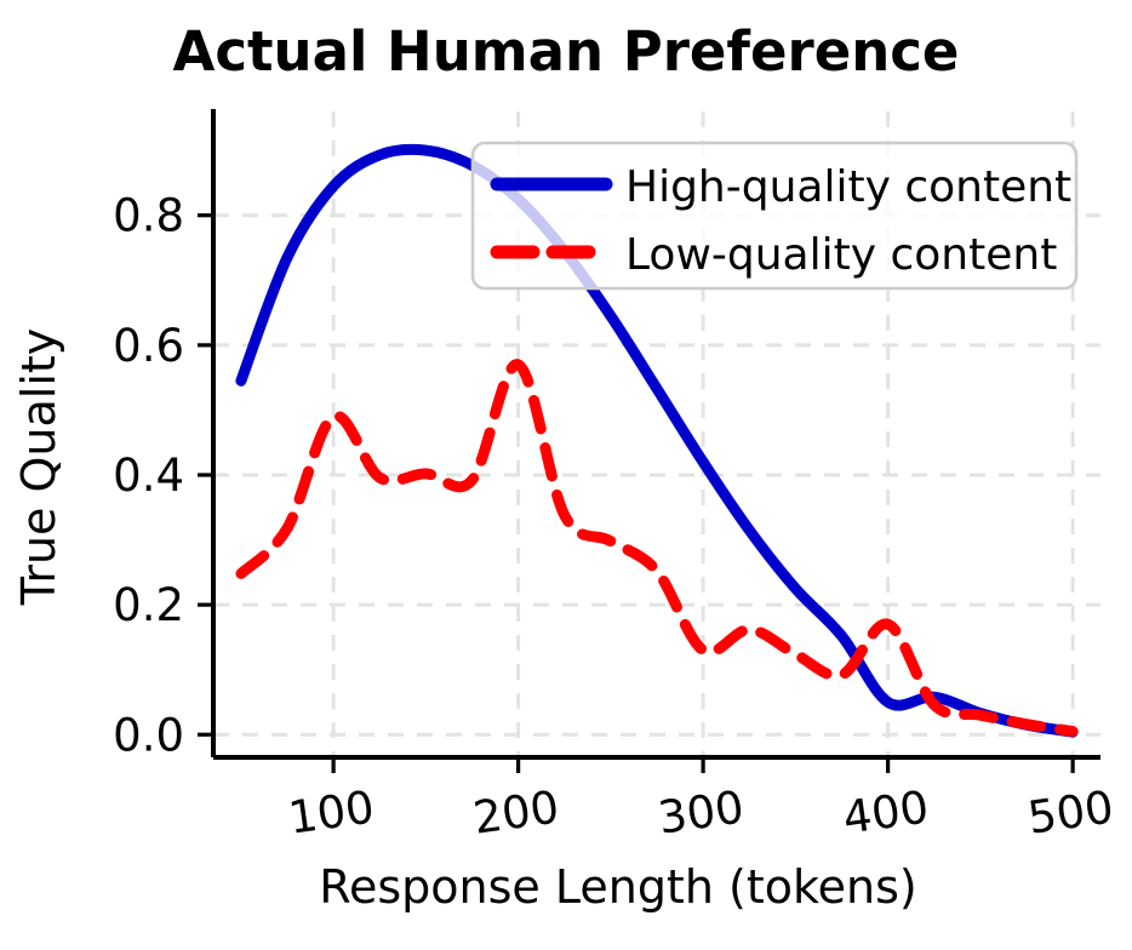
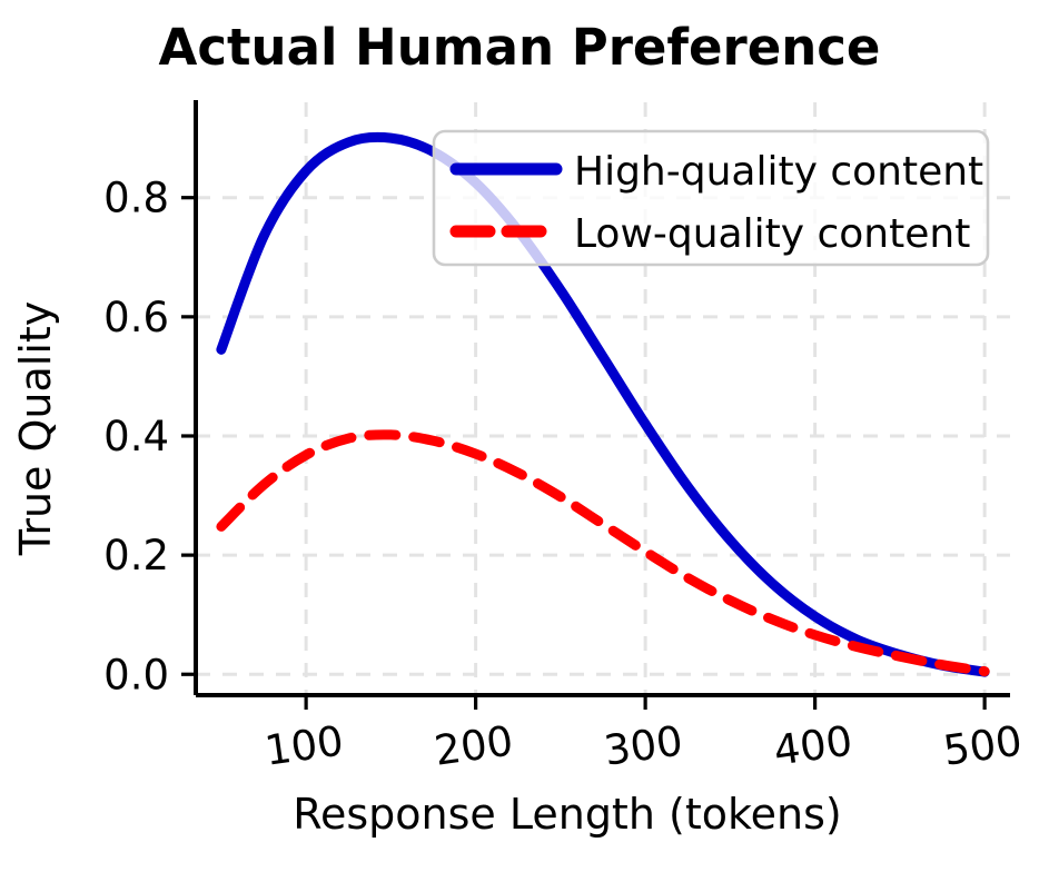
Low-quality content/100: 0.49 -> 0.37
Low-quality content/200: 0.57 -> 0.37
Low-quality content/300: 0.13 -> 0.21
High-quality content/400: 0.05 -> 0.10
Low-quality content/400: 0.17 -> 0.07
